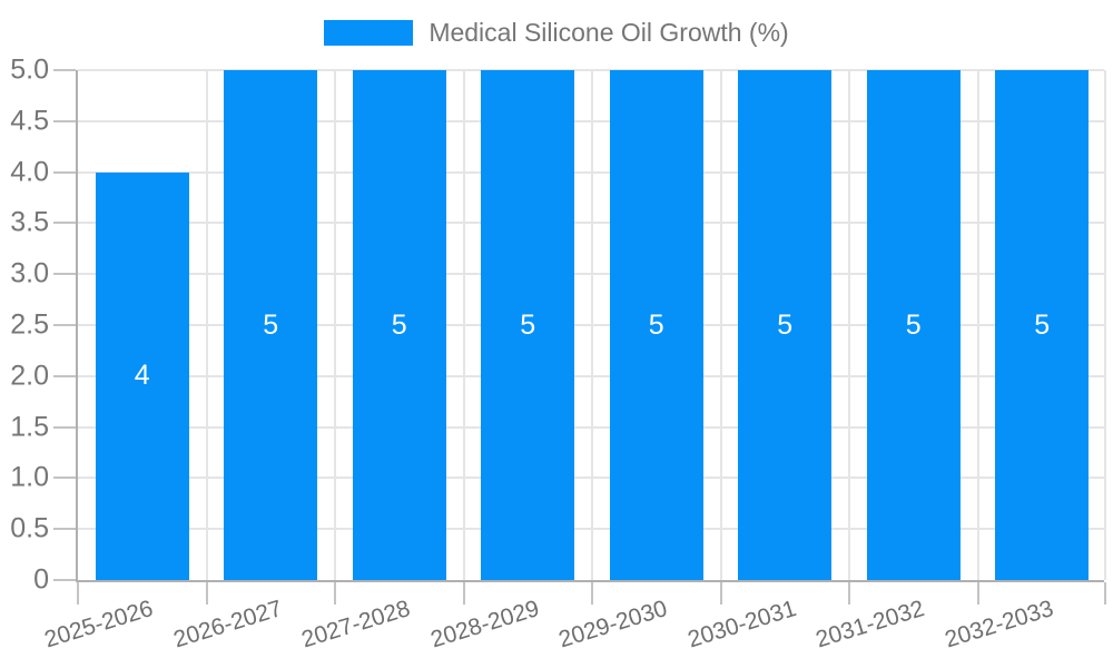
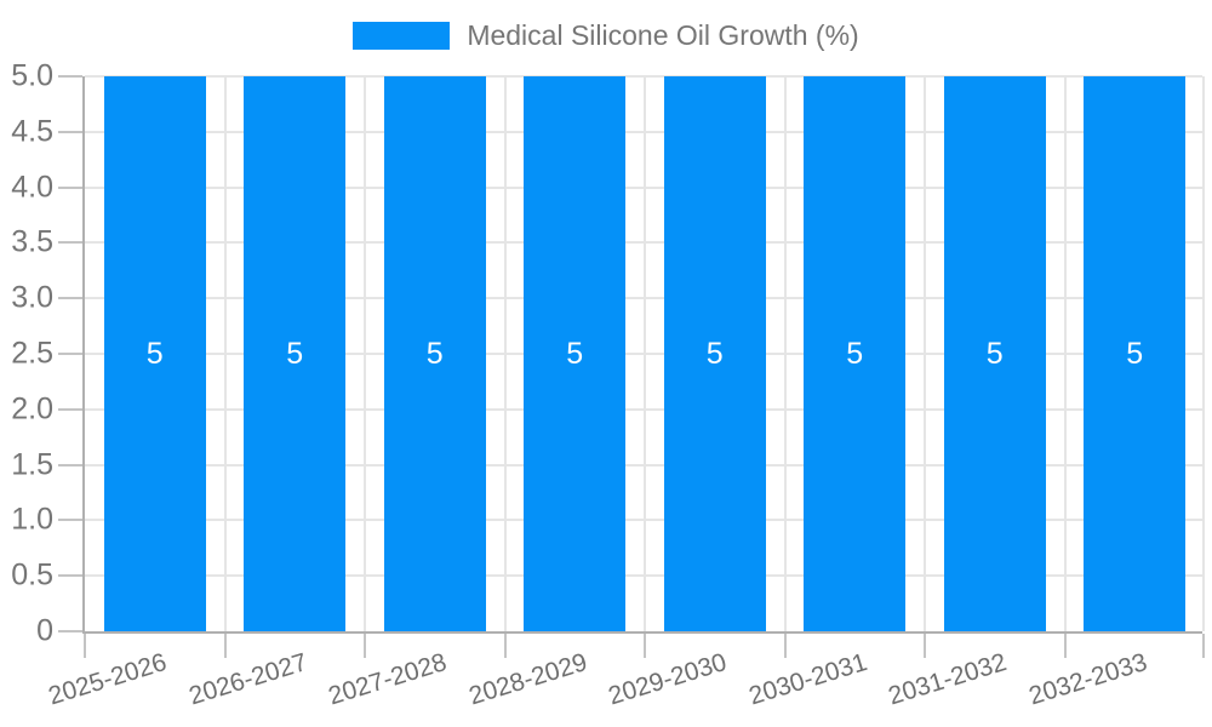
2025-2026: 4 -> 5
